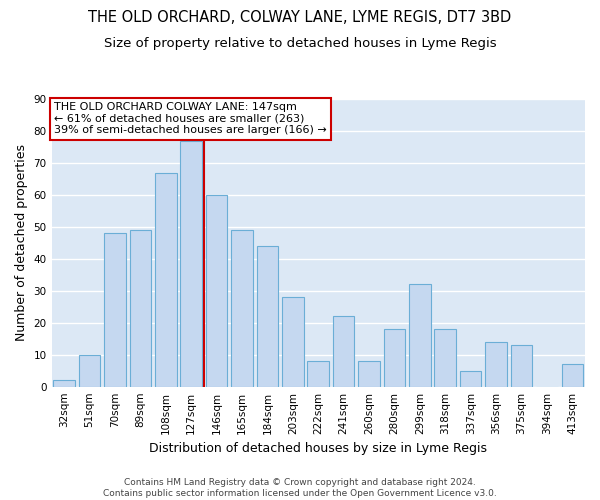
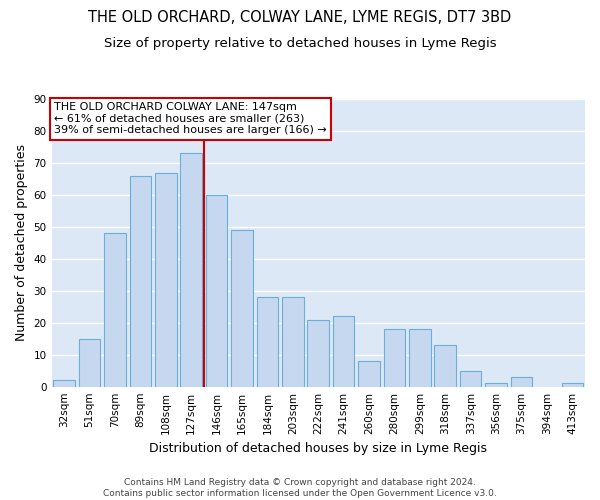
51sqm: 10 -> 15
89sqm: 49 -> 66
127sqm: 77 -> 73
184sqm: 44 -> 28
222sqm: 8 -> 21
299sqm: 32 -> 18
318sqm: 18 -> 13
356sqm: 14 -> 1
375sqm: 13 -> 3
413sqm: 7 -> 1
